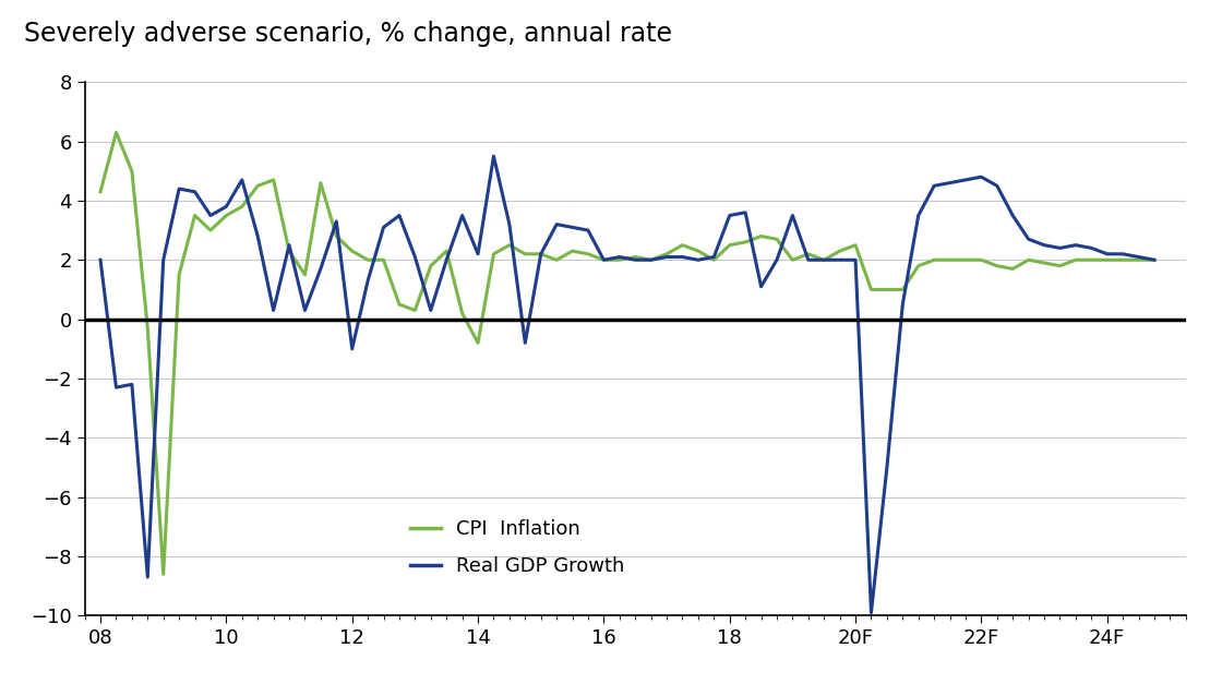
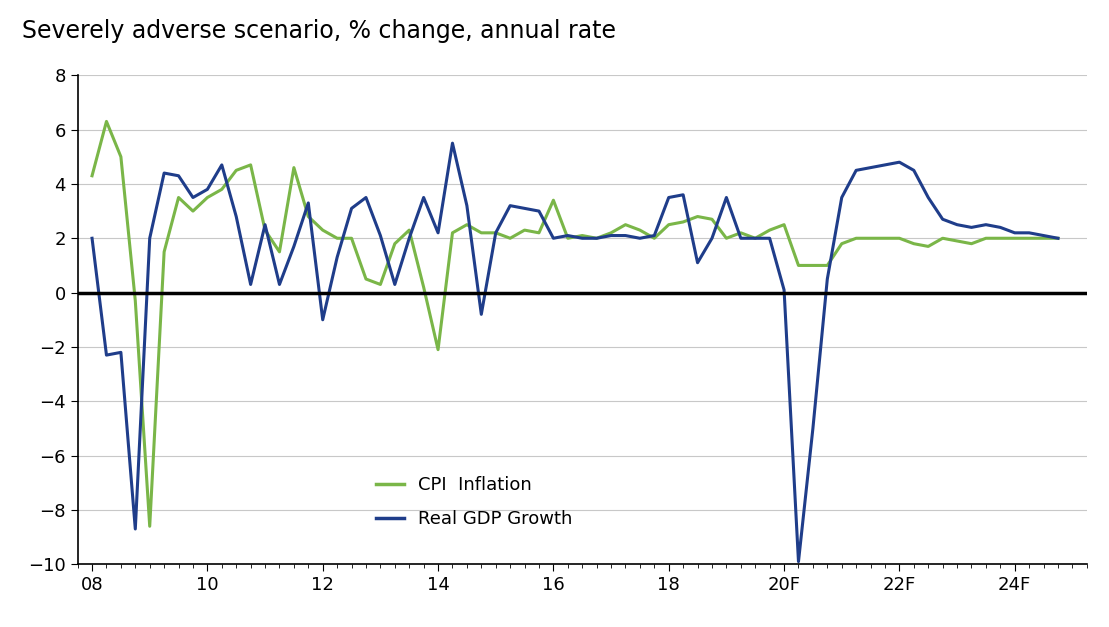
CPI Inflation/14: -0.8 -> -2.1
CPI Inflation/16: 2.0 -> 3.4
Real GDP Growth/20F: 2.0 -> 0.1
